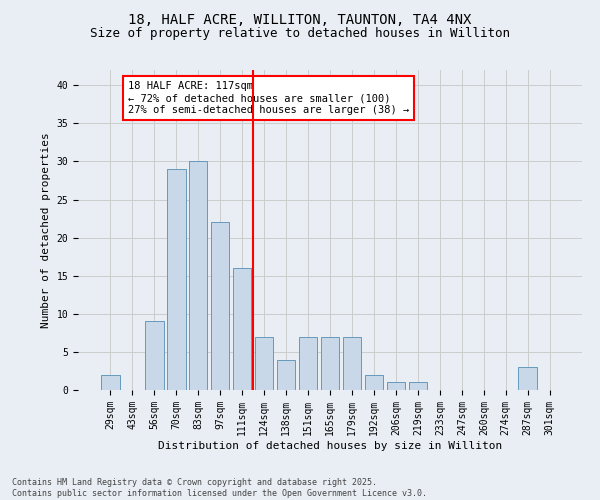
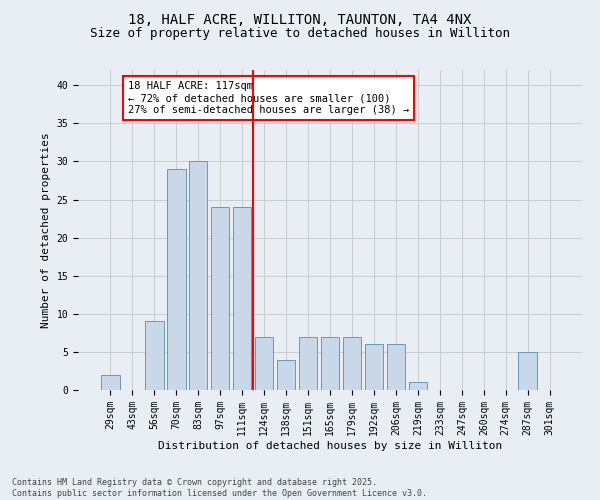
97sqm: 22 -> 24
111sqm: 16 -> 24
192sqm: 2 -> 6
206sqm: 1 -> 6
287sqm: 3 -> 5
